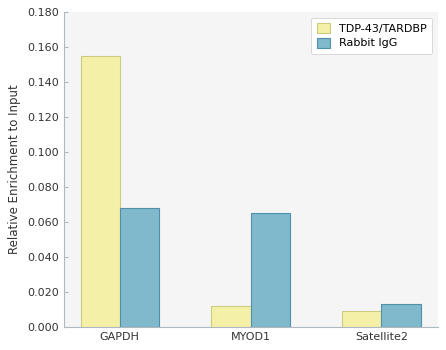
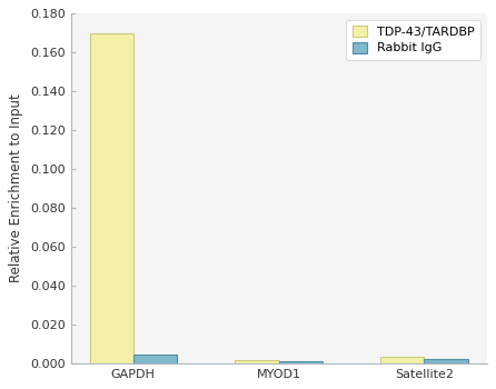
TDP-43/TARDBP/GAPDH: 0.155 -> 0.170
Rabbit IgG/GAPDH: 0.068 -> 0.004
TDP-43/TARDBP/MYOD1: 0.012 -> 0.002
Rabbit IgG/MYOD1: 0.065 -> 0.001
TDP-43/TARDBP/Satellite2: 0.009 -> 0.003
Rabbit IgG/Satellite2: 0.013 -> 0.002
